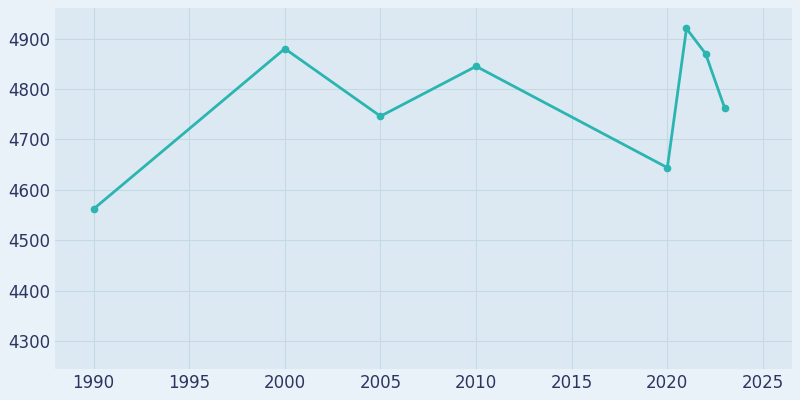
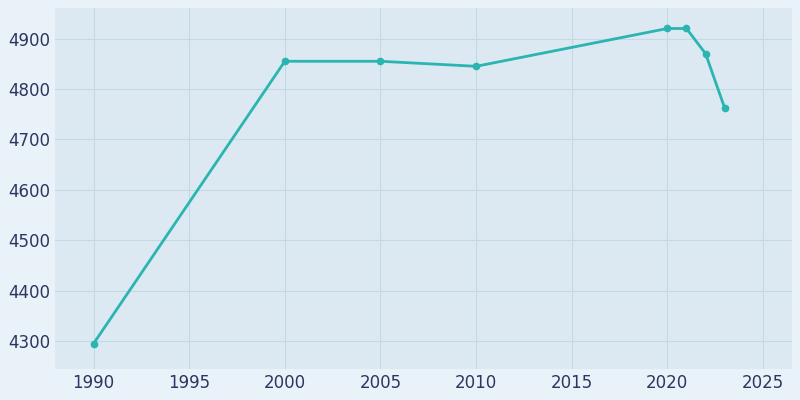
1990: 4562 -> 4295
2000: 4880 -> 4855
2005: 4746 -> 4855
2020: 4644 -> 4920
